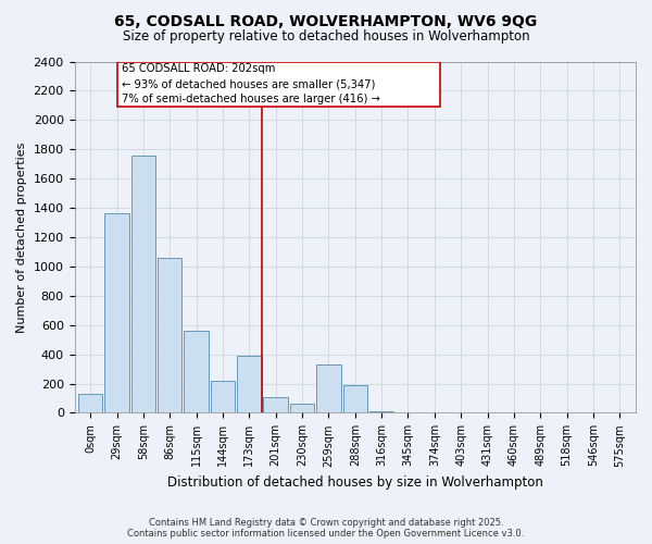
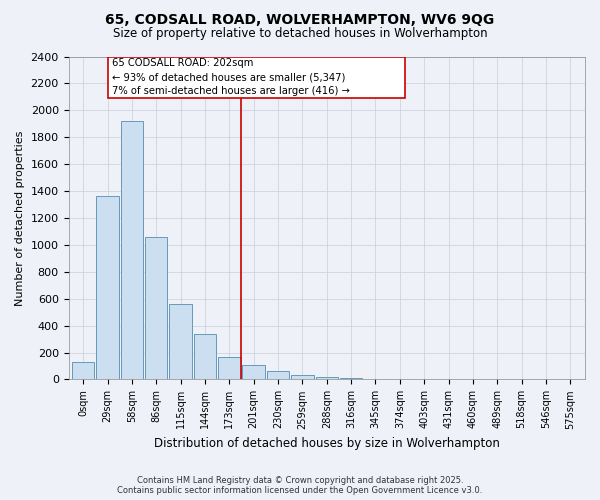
58sqm: 1760 -> 1920
144sqm: 220 -> 340
173sqm: 390 -> 170
259sqm: 330 -> 30
288sqm: 190 -> 20
